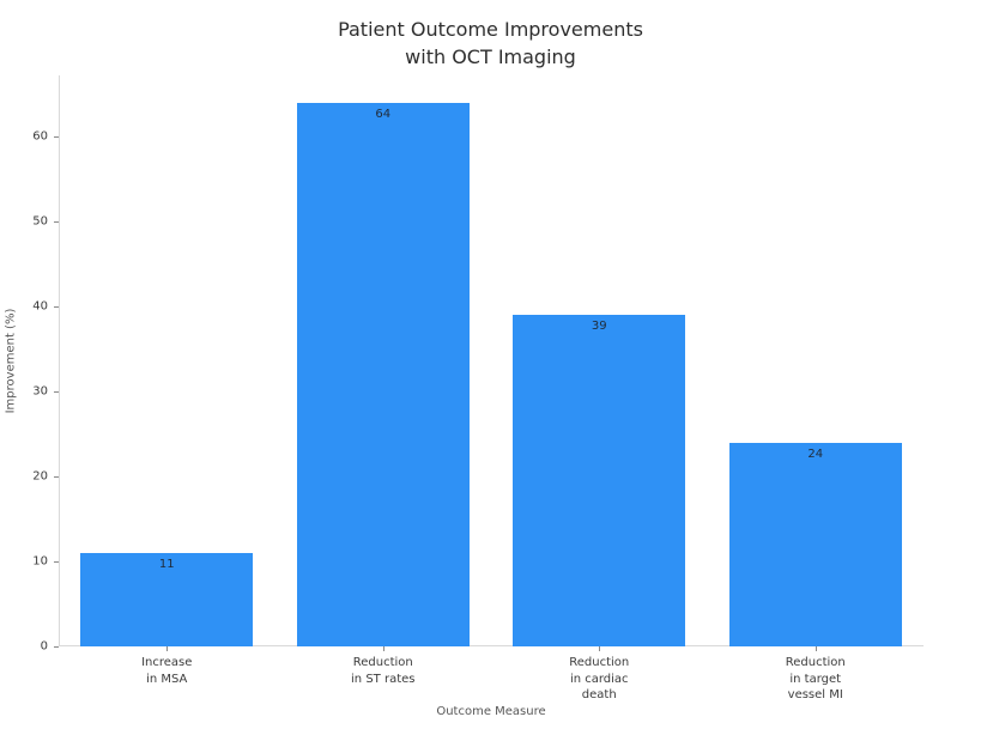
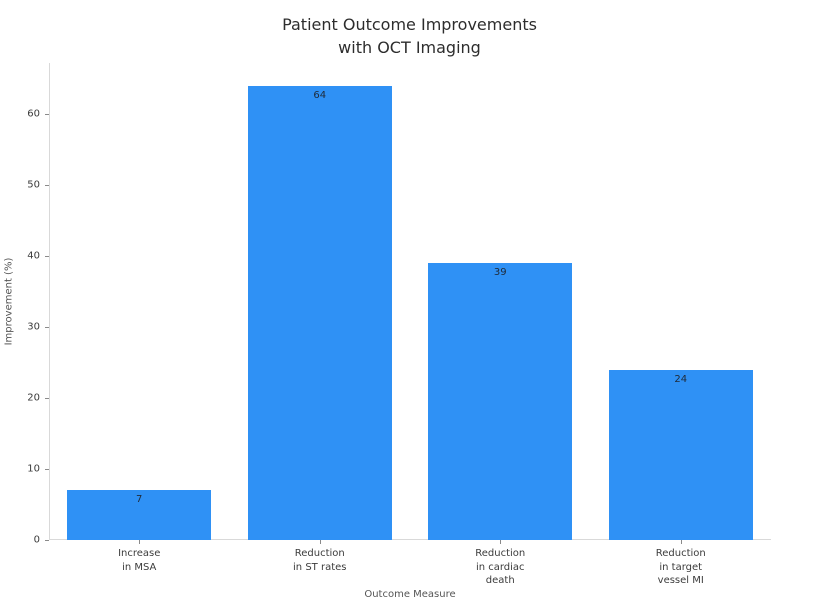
Increase in MSA: 11 -> 7
